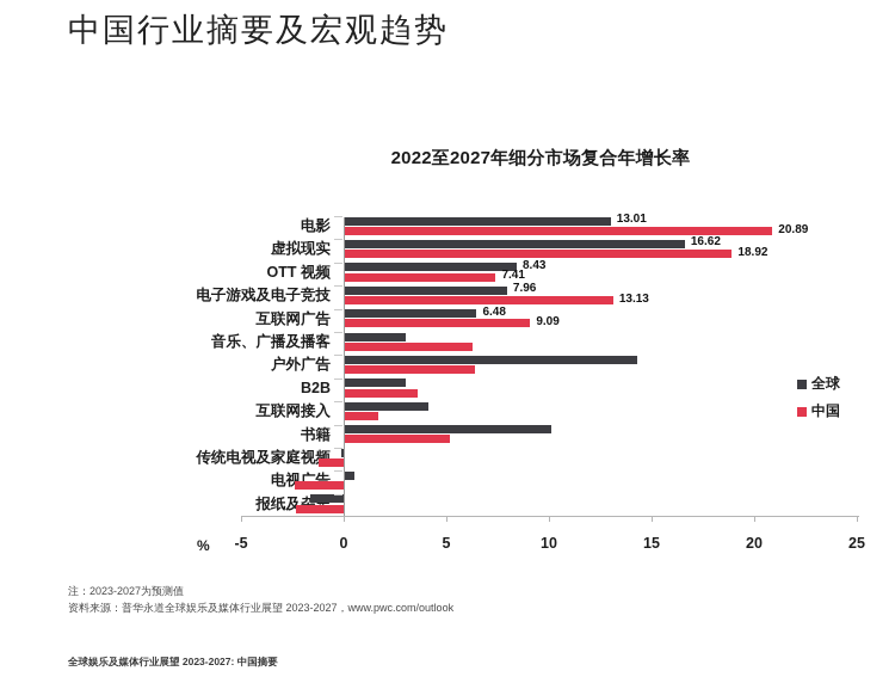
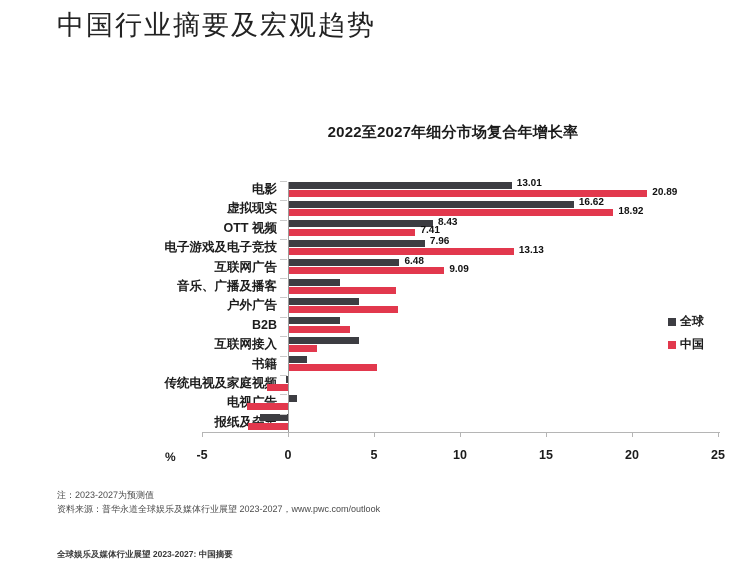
全球/户外广告: 14.3 -> 4.1
全球/书籍: 10.1 -> 1.1
